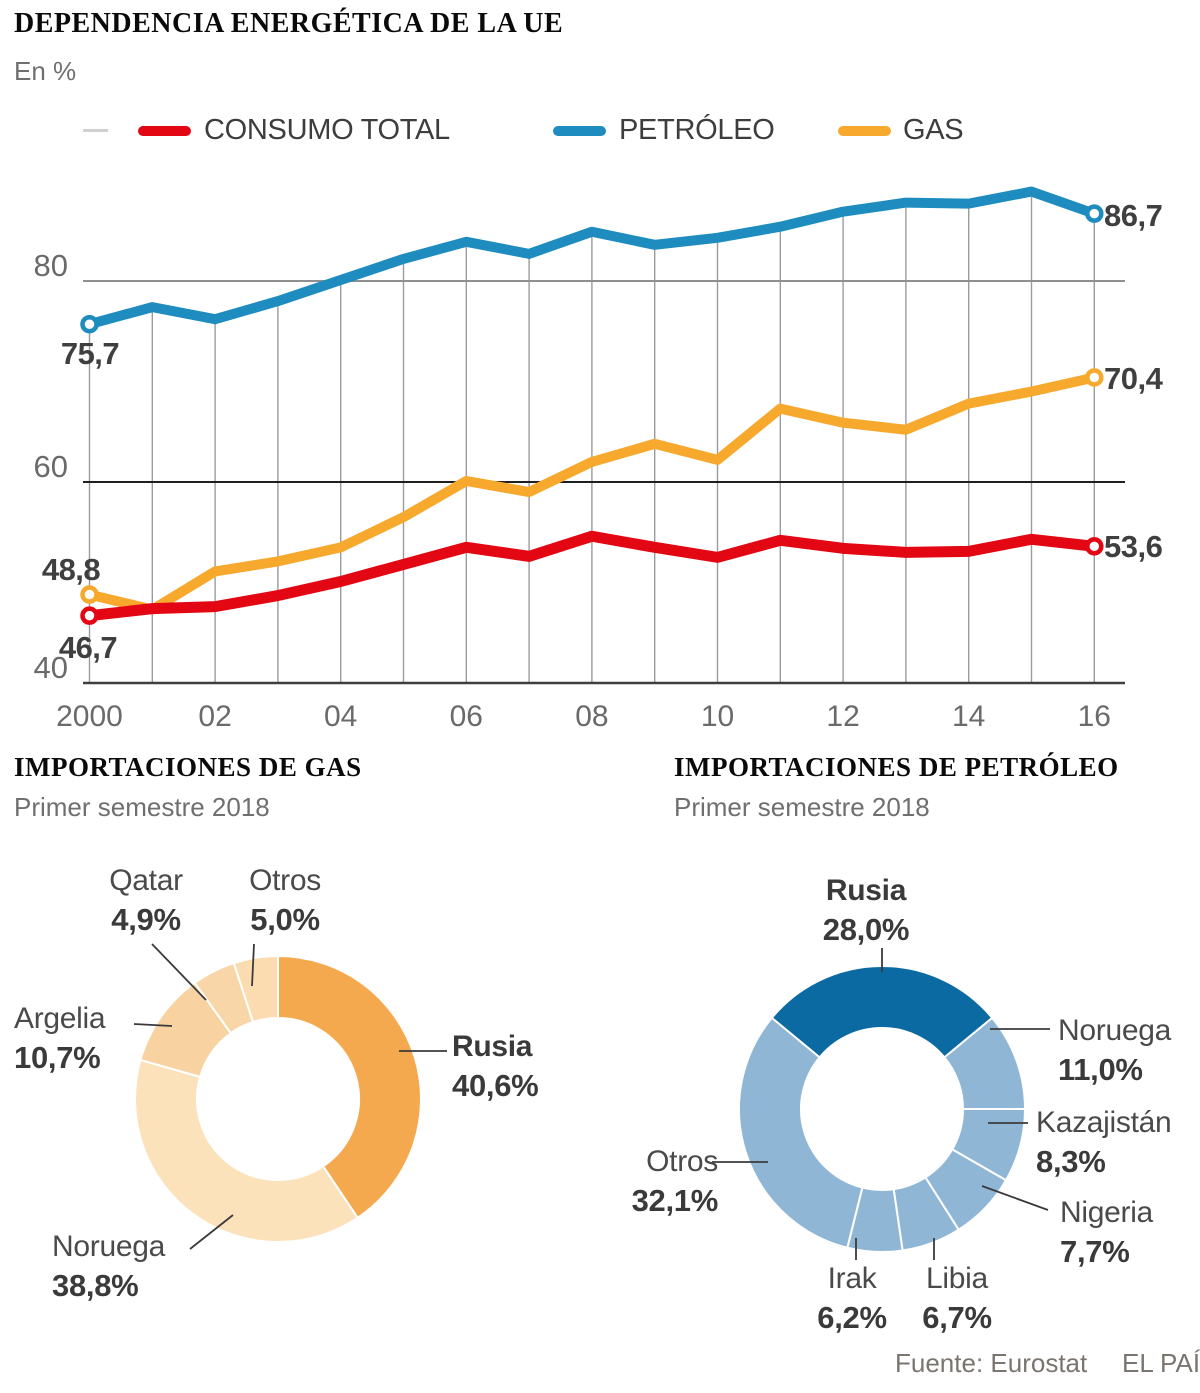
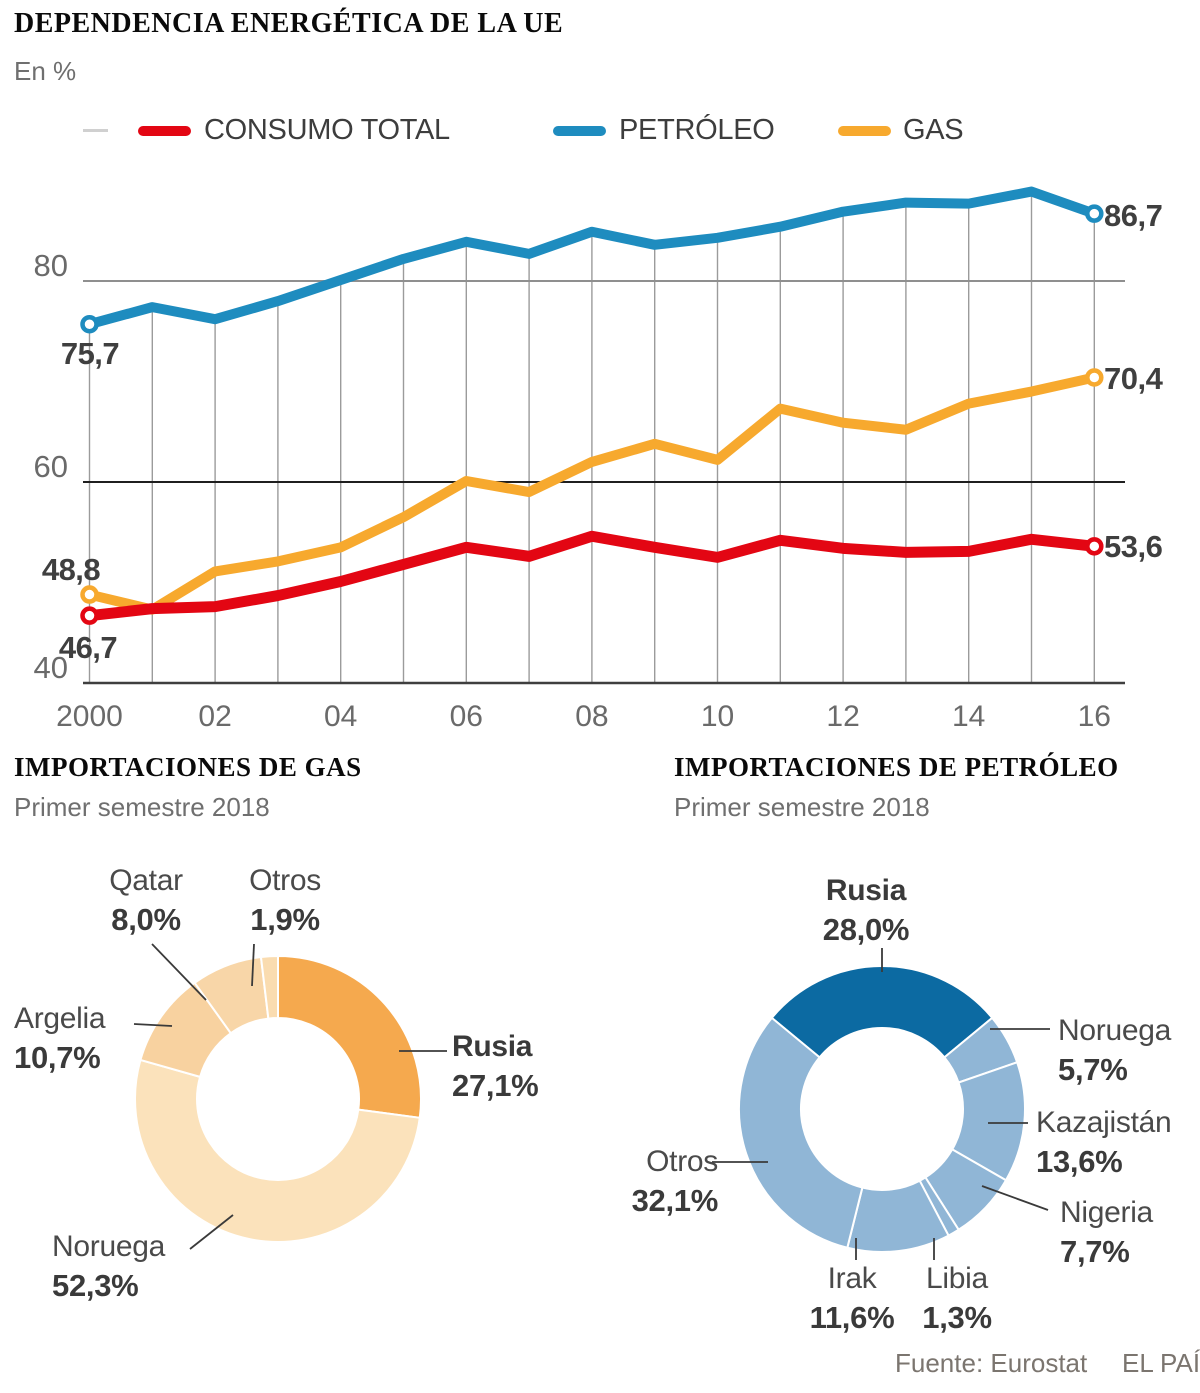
IMPORTACIONES DE GAS/Rusia: 40,6% -> 27,1%
IMPORTACIONES DE GAS/Noruega: 38,8% -> 52,3%
IMPORTACIONES DE GAS/Qatar: 4,9% -> 8,0%
IMPORTACIONES DE GAS/Otros: 5,0% -> 1,9%
IMPORTACIONES DE PETRÓLEO/Noruega: 11,0% -> 5,7%
IMPORTACIONES DE PETRÓLEO/Kazajistán: 8,3% -> 13,6%
IMPORTACIONES DE PETRÓLEO/Libia: 6,7% -> 1,3%
IMPORTACIONES DE PETRÓLEO/Irak: 6,2% -> 11,6%
